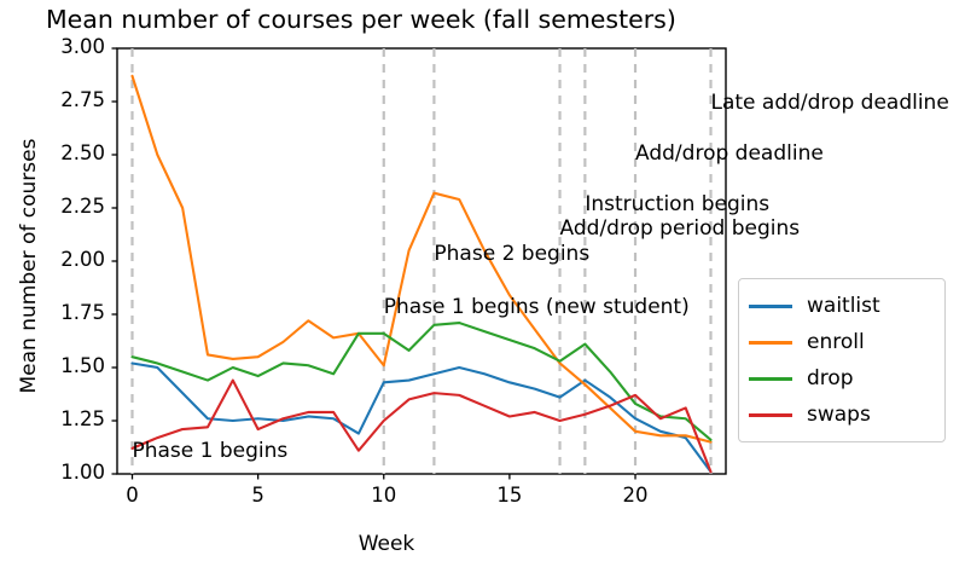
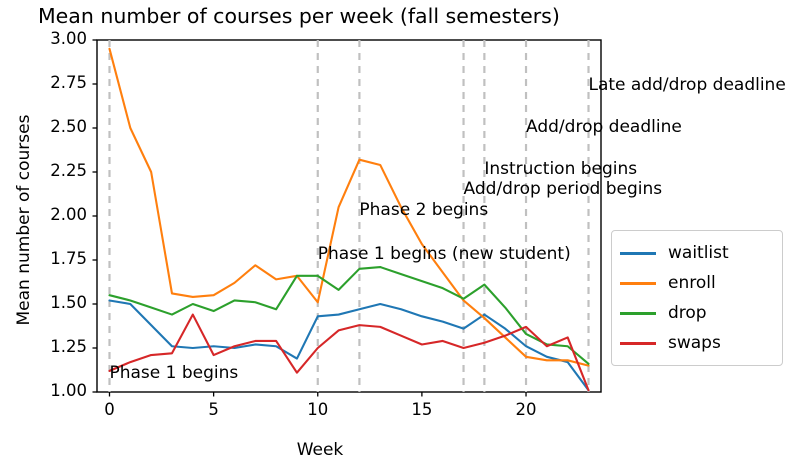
enroll/0: 2.87 -> 2.95
